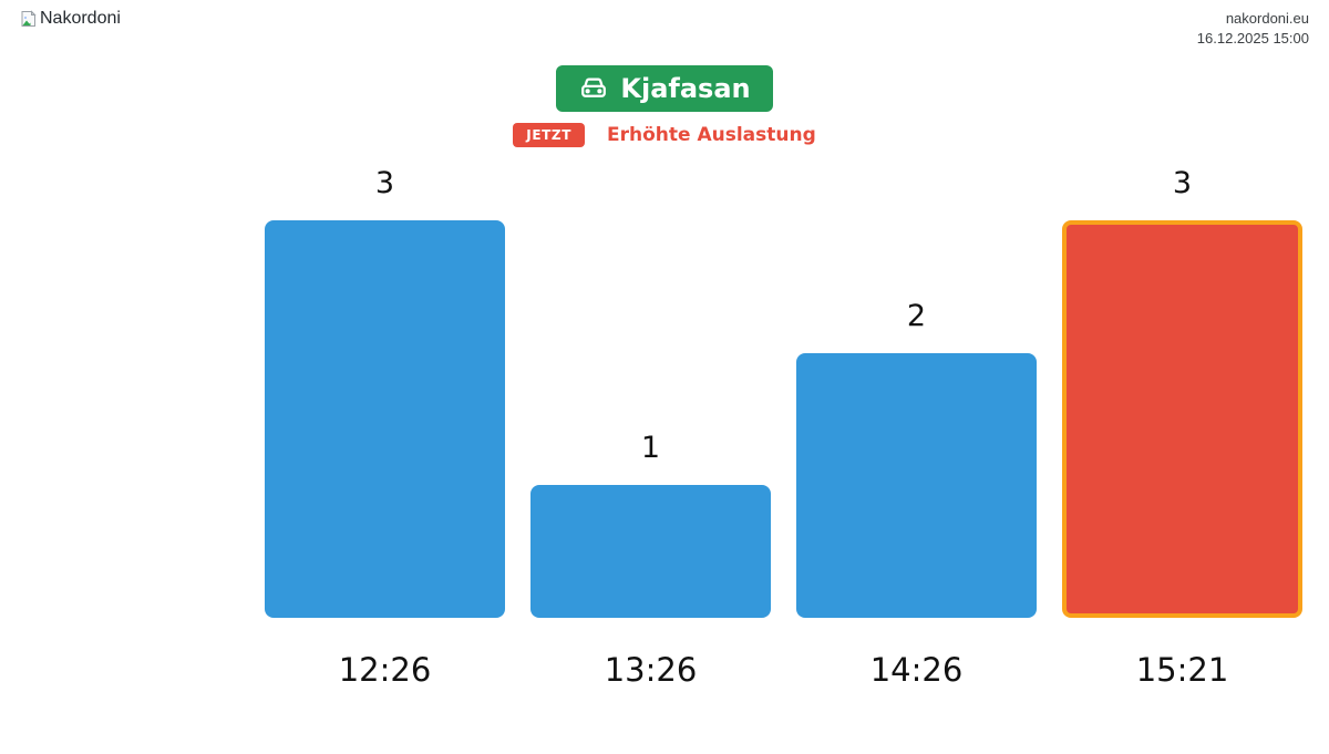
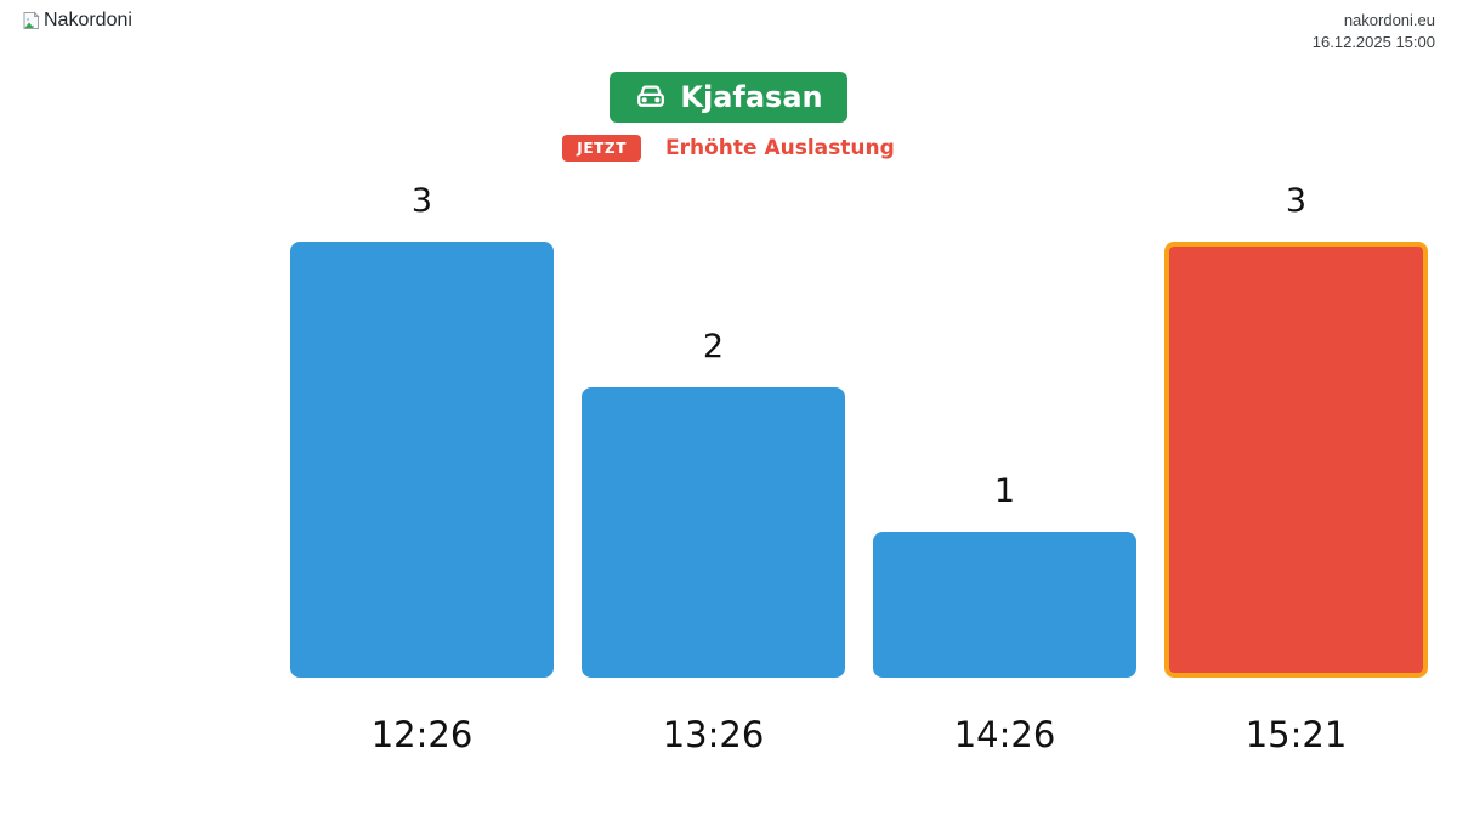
13:26: 1 -> 2
14:26: 2 -> 1
